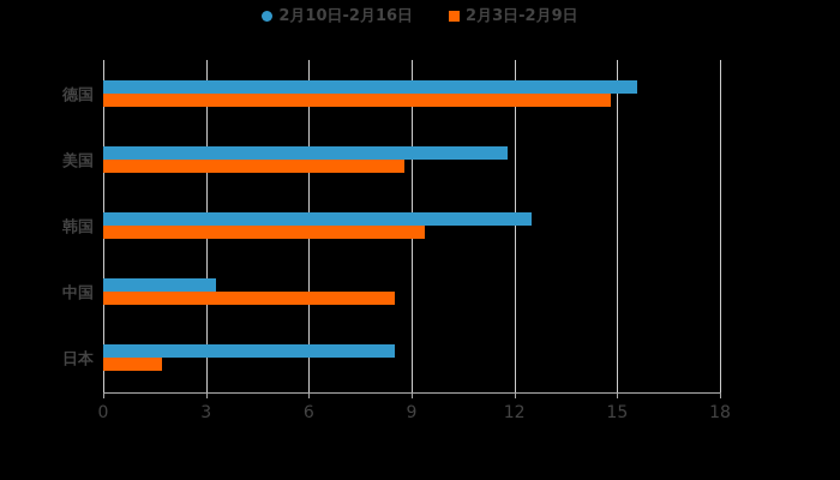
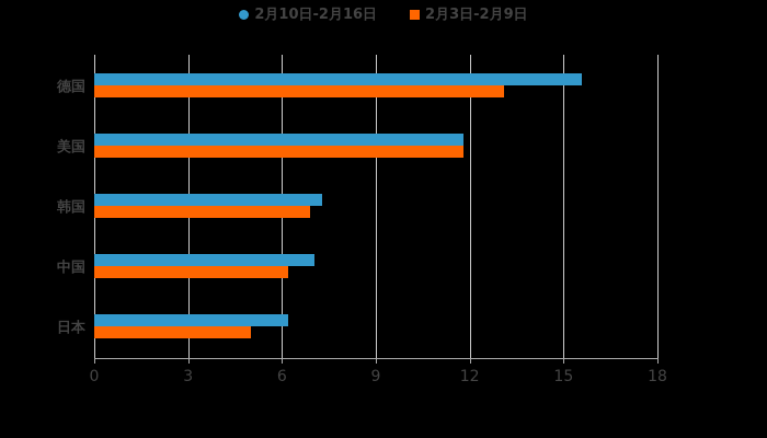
2月3日-2月9日/德国: 14.8 -> 13.1
2月3日-2月9日/美国: 8.8 -> 11.8
2月10日-2月16日/韩国: 12.5 -> 7.3
2月3日-2月9日/韩国: 9.4 -> 6.9
2月10日-2月16日/中国: 3.3 -> 7.0
2月3日-2月9日/中国: 8.5 -> 6.2
2月10日-2月16日/日本: 8.5 -> 6.2
2月3日-2月9日/日本: 1.7 -> 5.0
